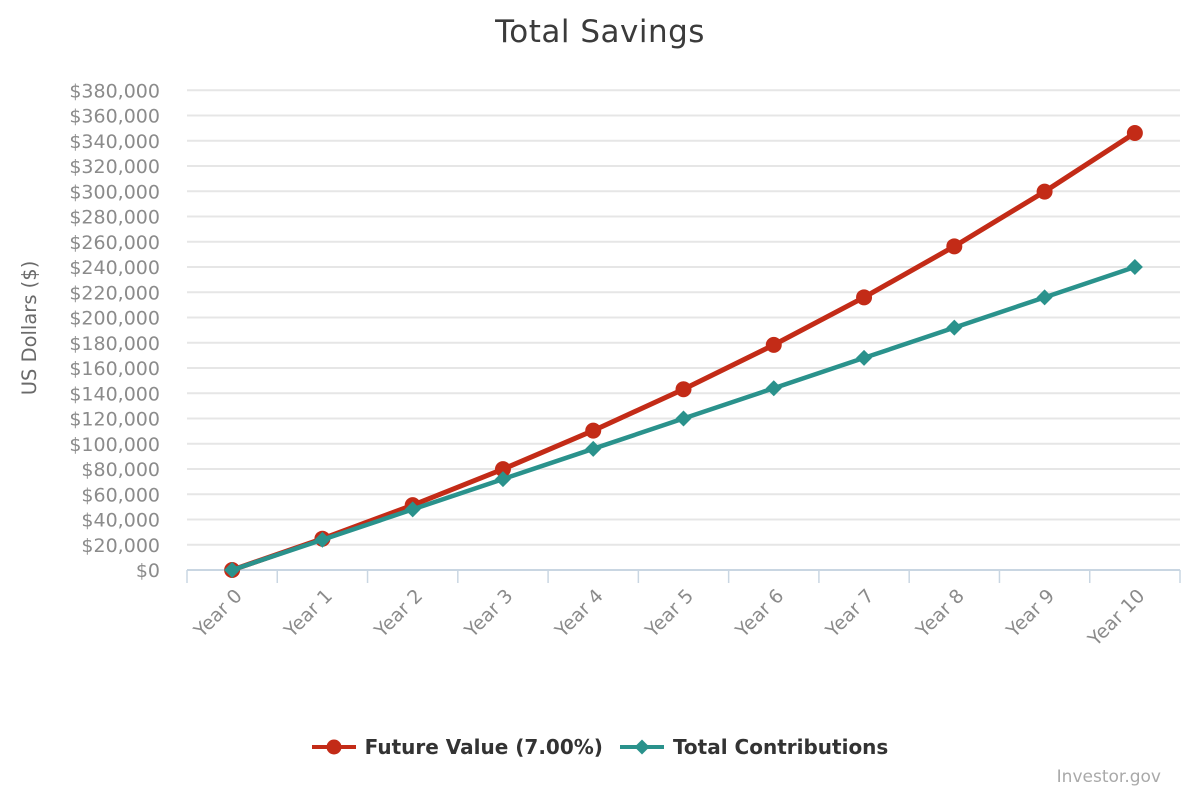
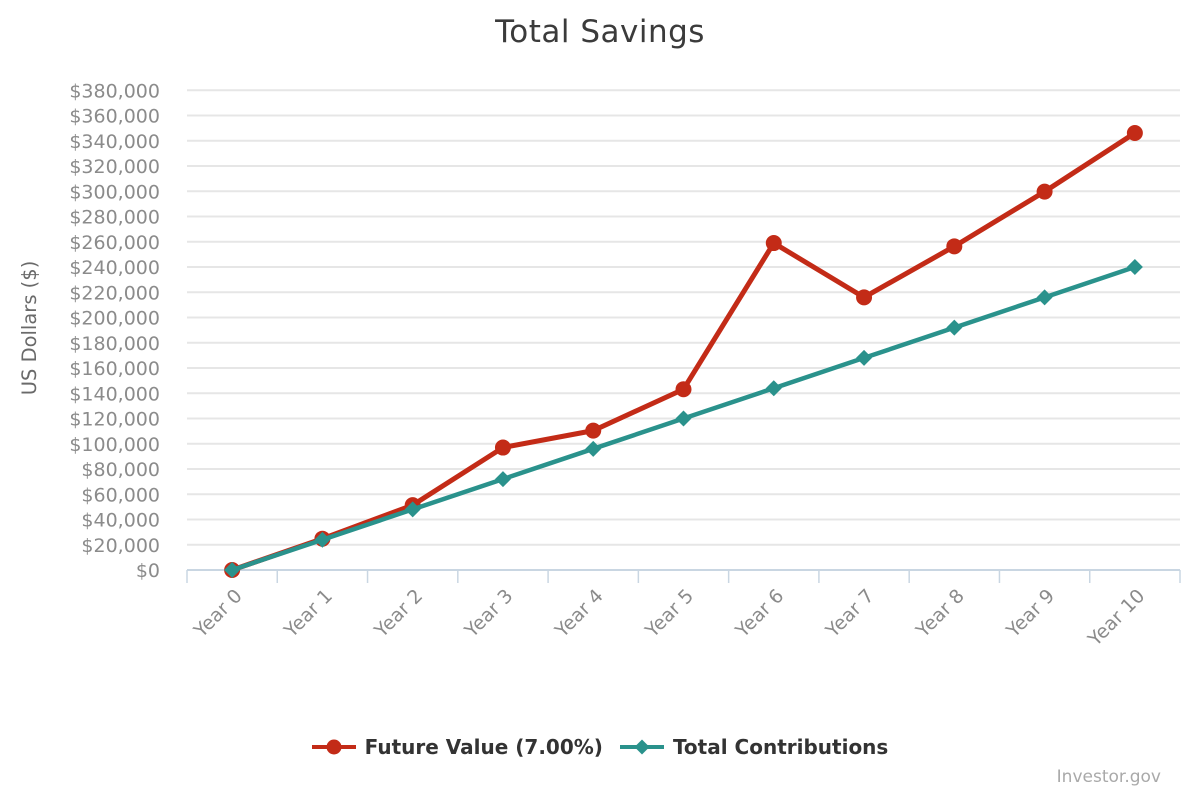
Future Value (7.00%)/Year 3: $80000 -> $97000
Future Value (7.00%)/Year 6: $178000 -> $259000
